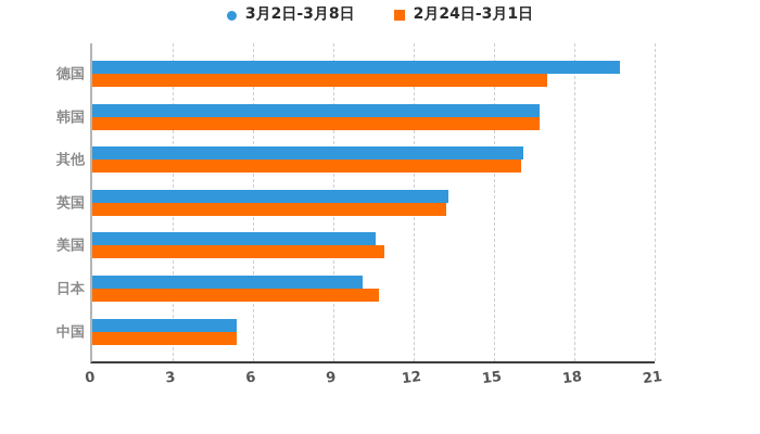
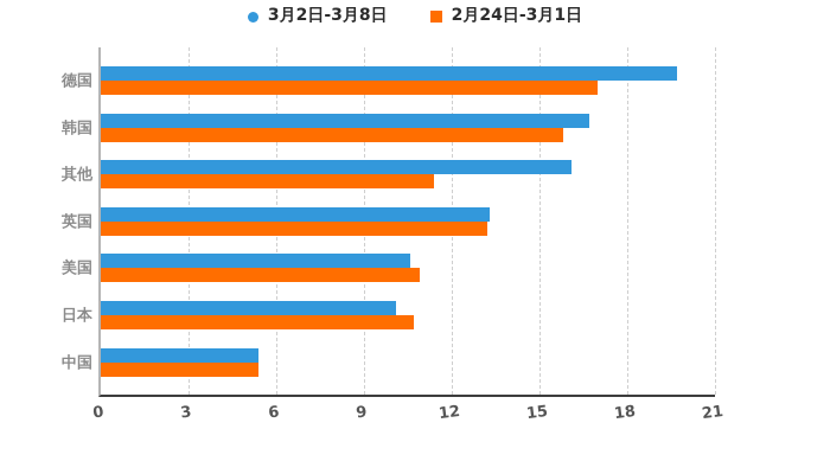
2月24日-3月1日/韩国: 16.7 -> 15.8
2月24日-3月1日/其他: 16.0 -> 11.4
